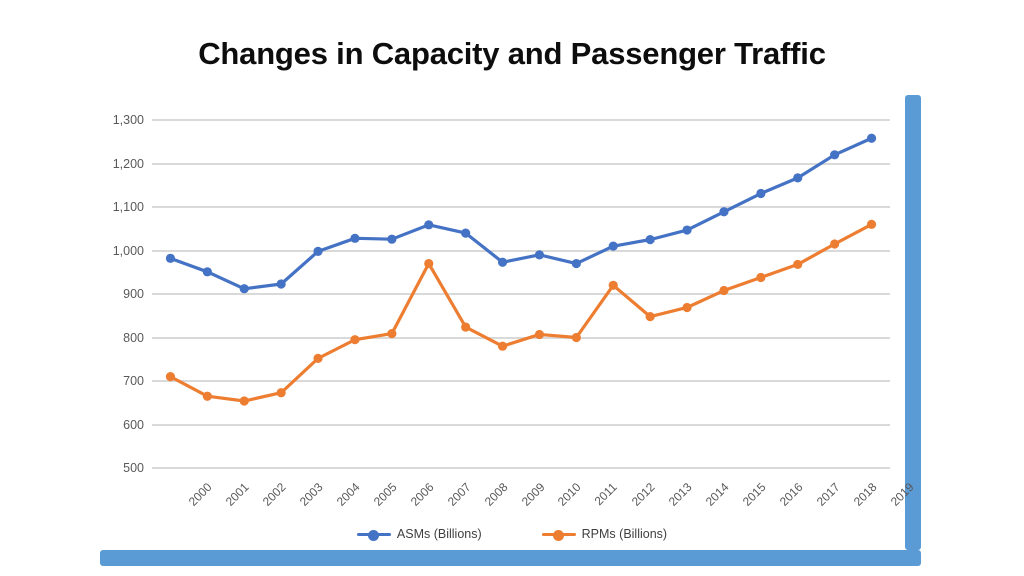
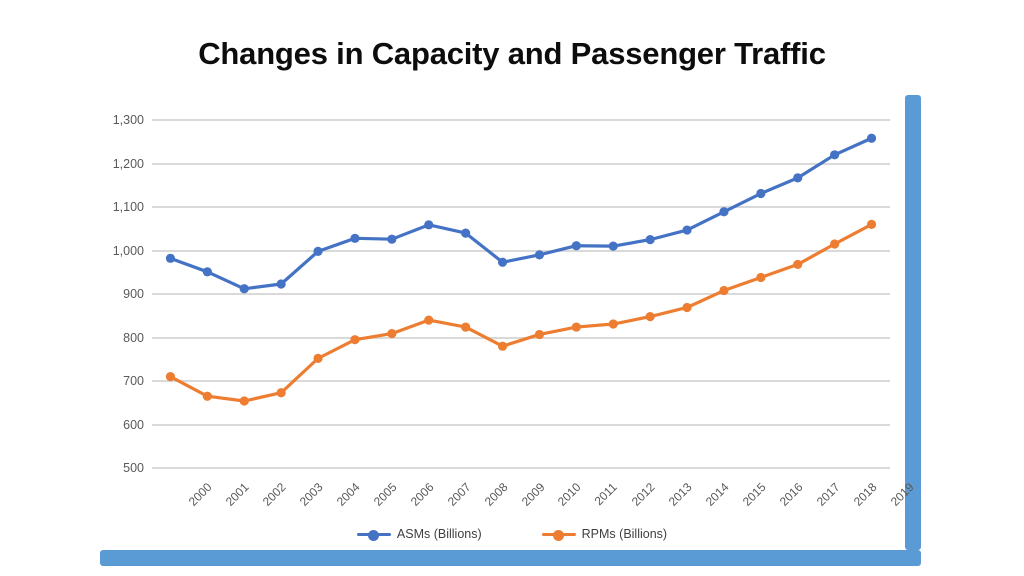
RPMs (Billions)/2007: 970 -> 840
ASMs (Billions)/2011: 970 -> 1010
RPMs (Billions)/2011: 800 -> 820
RPMs (Billions)/2012: 920 -> 830
